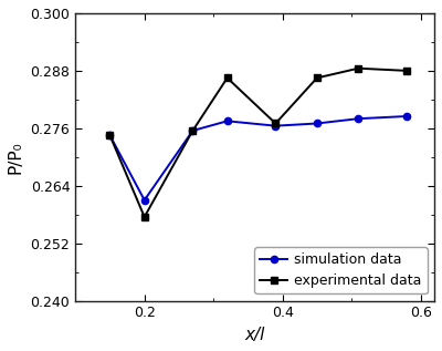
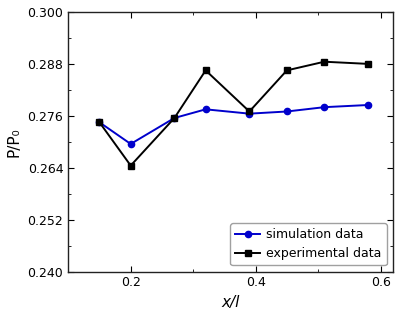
simulation data/0.2: 0.2610 -> 0.2695
experimental data/0.2: 0.2575 -> 0.2645
